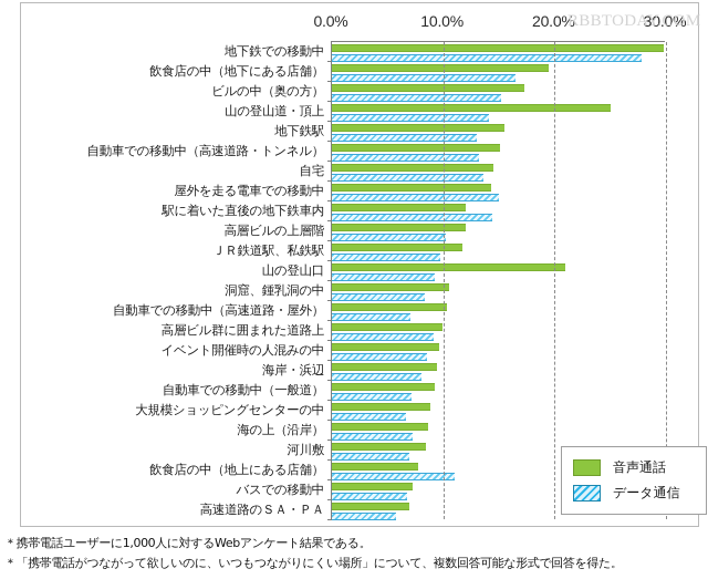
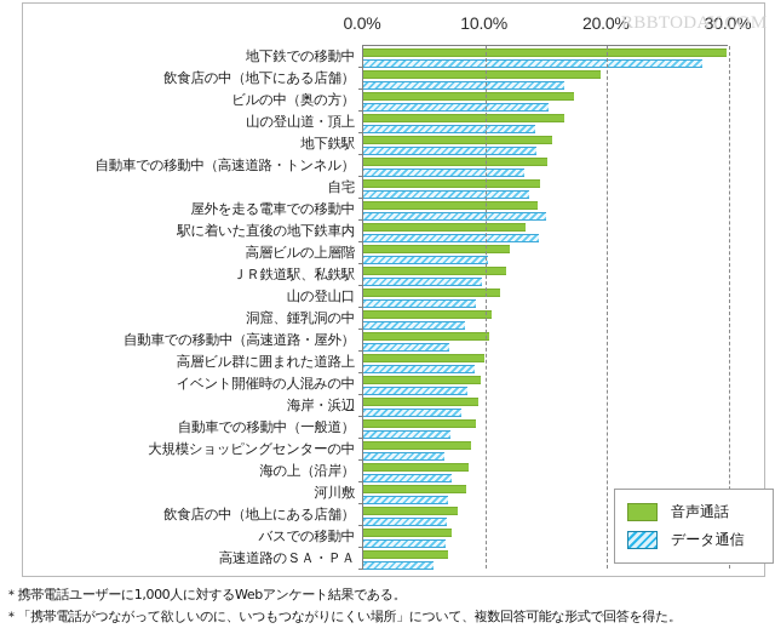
音声通話/山の登山道・頂上: 25% -> 16%
データ通信/地下鉄駅: 13% -> 14%
音声通話/駅に着いた直後の地下鉄車内: 12% -> 13%
音声通話/山の登山口: 21% -> 11%
データ通信/飲食店の中（地上にある店舗）: 11% -> 7%
